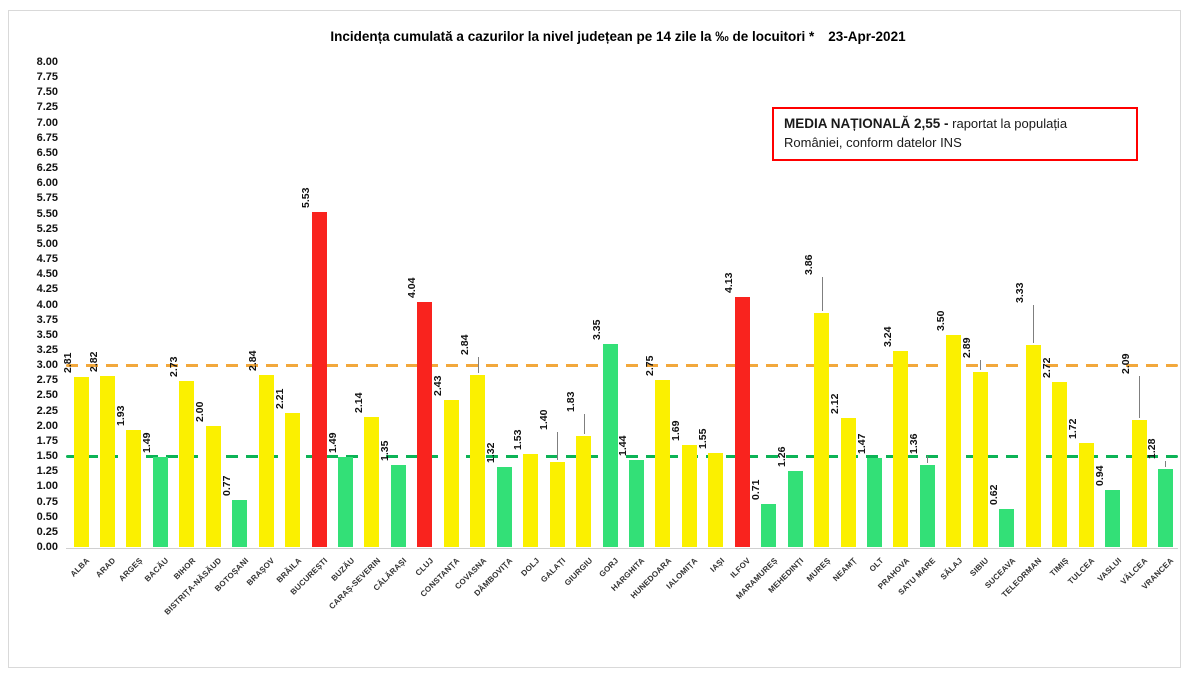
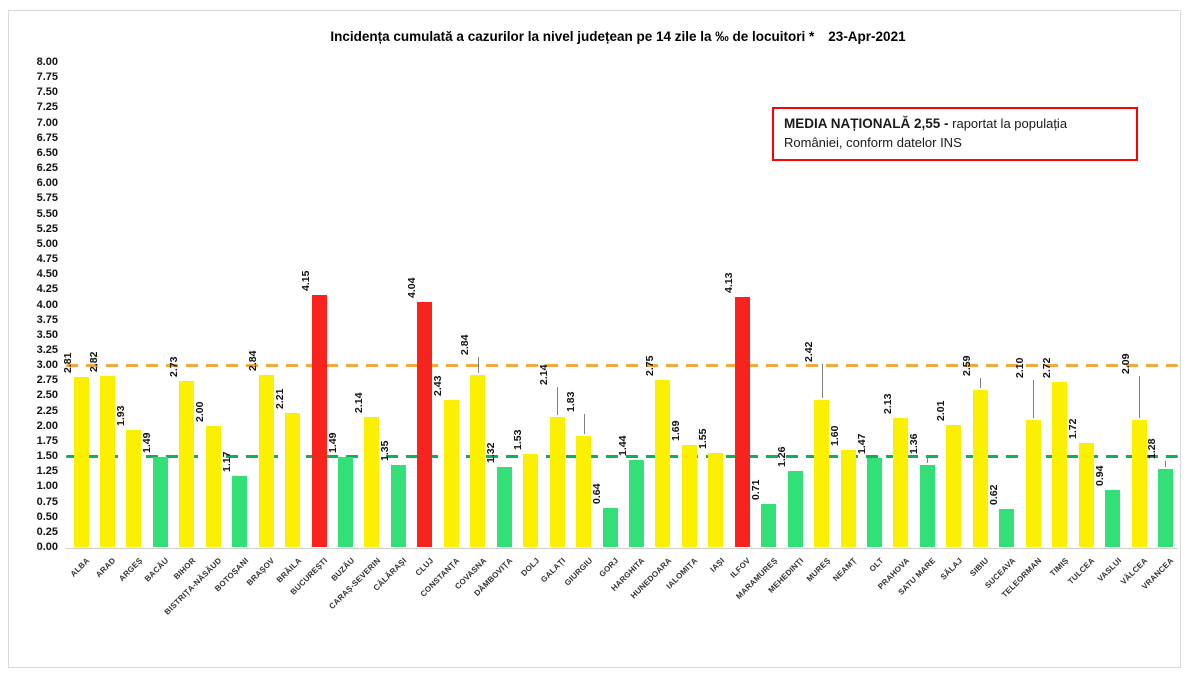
BOTOȘANI: 0.77 -> 1.17
BUCUREȘTI: 5.53 -> 4.15
GALAȚI: 1.40 -> 2.14
GORJ: 3.35 -> 0.64
MUREȘ: 3.86 -> 2.42
NEAMȚ: 2.12 -> 1.60
PRAHOVA: 3.24 -> 2.13
SĂLAJ: 3.50 -> 2.01
SIBIU: 2.89 -> 2.59
TELEORMAN: 3.33 -> 2.10
